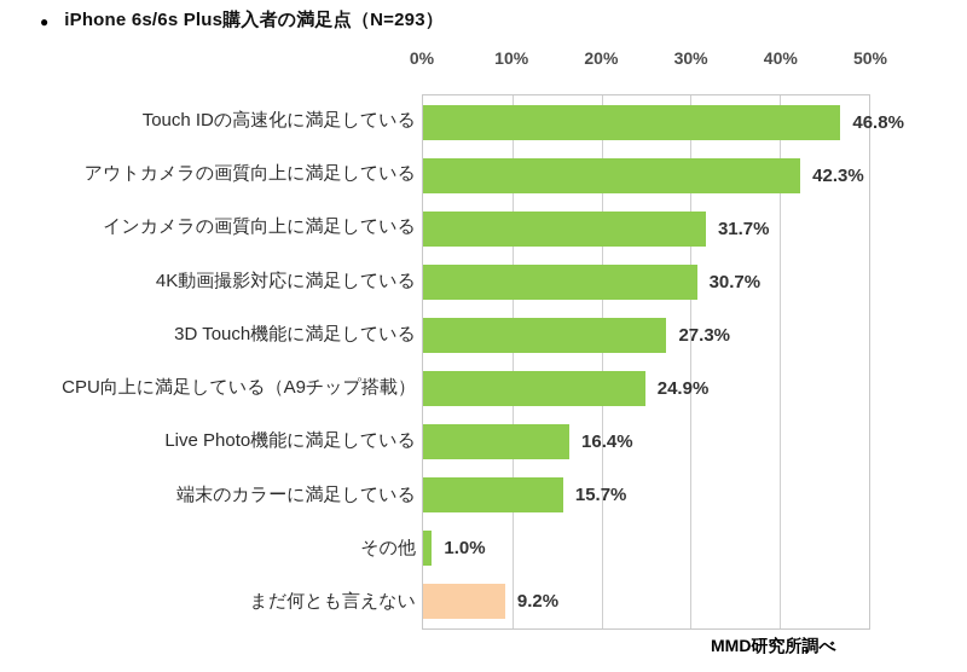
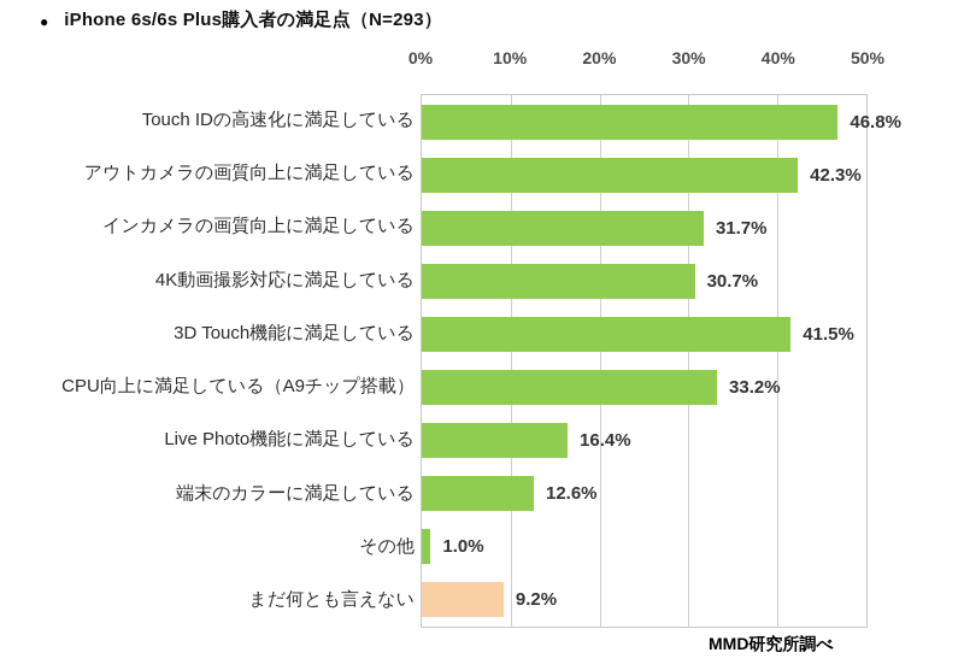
3D Touch機能に満足している: 27.3% -> 41.5%
CPU向上に満足している（A9チップ搭載）: 24.9% -> 33.2%
端末のカラーに満足している: 15.7% -> 12.6%
